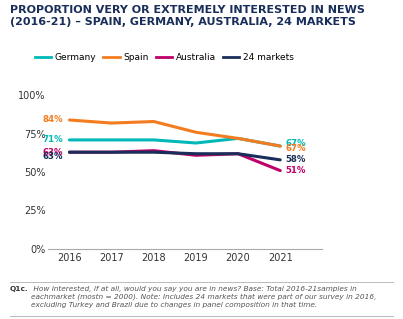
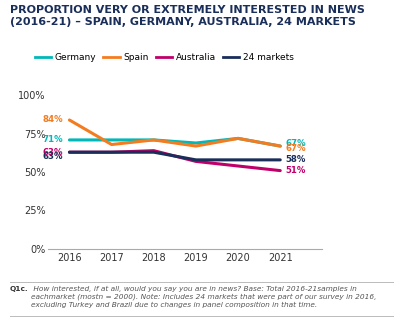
Spain/2017: 82% -> 68%
Spain/2018: 83% -> 71%
Spain/2019: 76% -> 67%
Australia/2019: 61% -> 57%
24 markets/2019: 62% -> 58%
Australia/2020: 62% -> 54%
24 markets/2020: 62% -> 58%
